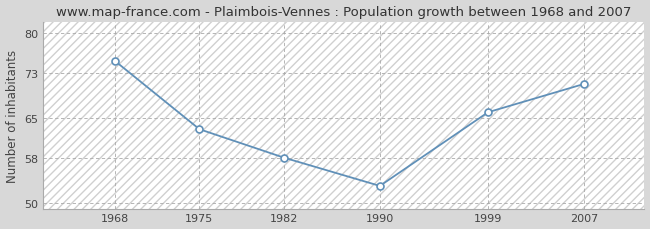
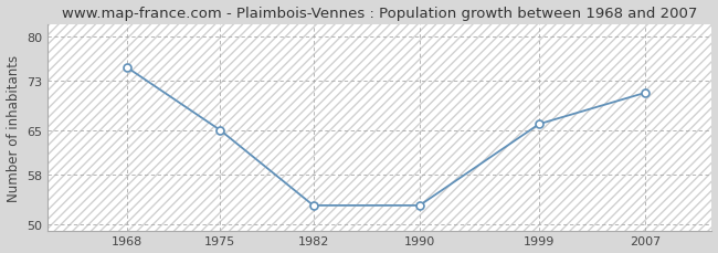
1975: 63 -> 65
1982: 58 -> 53
